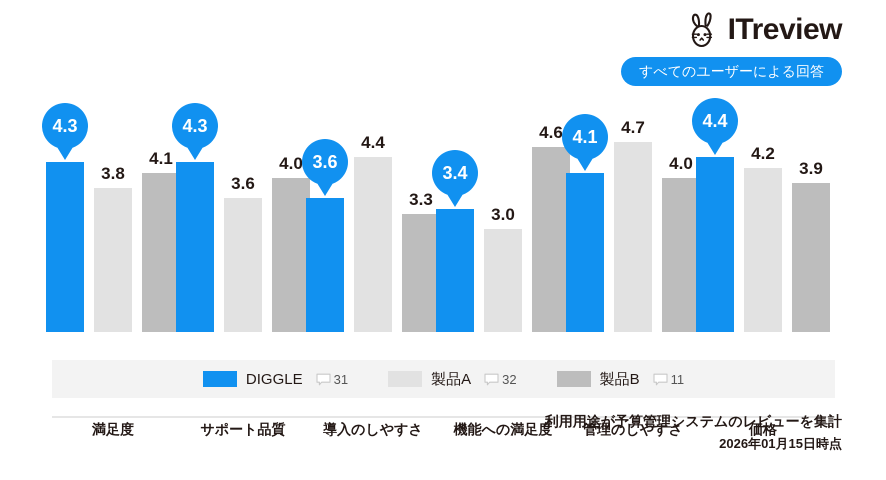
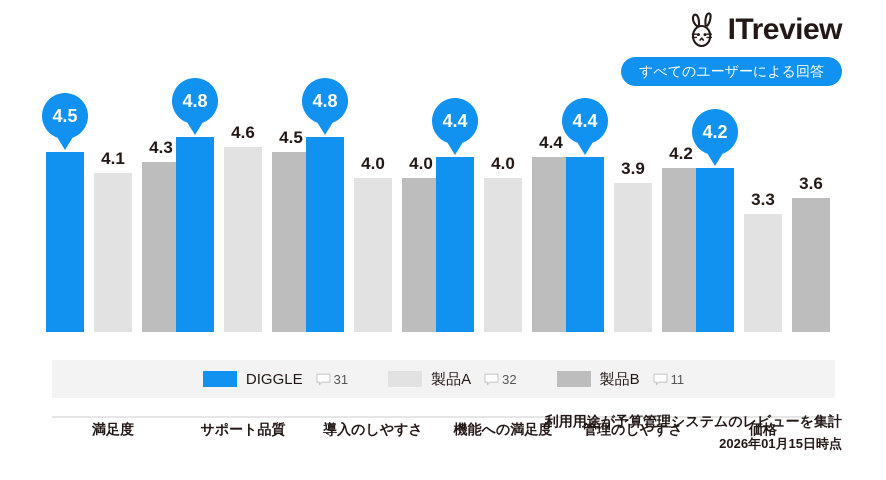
DIGGLE/満足度: 4.3 -> 4.5
製品A/満足度: 3.8 -> 4.1
製品B/満足度: 4.1 -> 4.3
DIGGLE/サポート品質: 4.3 -> 4.8
製品A/サポート品質: 3.6 -> 4.6
製品B/サポート品質: 4.0 -> 4.5
DIGGLE/導入のしやすさ: 3.6 -> 4.8
製品A/導入のしやすさ: 4.4 -> 4.0
製品B/導入のしやすさ: 3.3 -> 4.0
DIGGLE/機能への満足度: 3.4 -> 4.4
製品A/機能への満足度: 3.0 -> 4.0
製品B/機能への満足度: 4.6 -> 4.4
DIGGLE/管理のしやすさ: 4.1 -> 4.4
製品A/管理のしやすさ: 4.7 -> 3.9
製品B/管理のしやすさ: 4.0 -> 4.2
DIGGLE/価格: 4.4 -> 4.2
製品A/価格: 4.2 -> 3.3
製品B/価格: 3.9 -> 3.6
